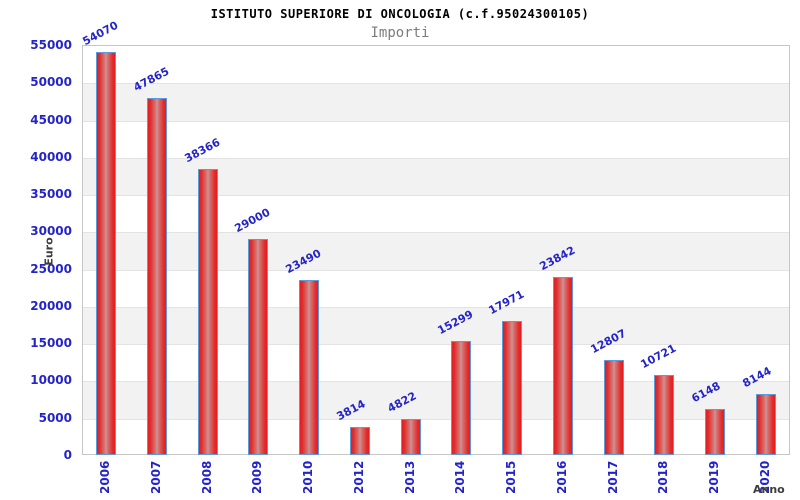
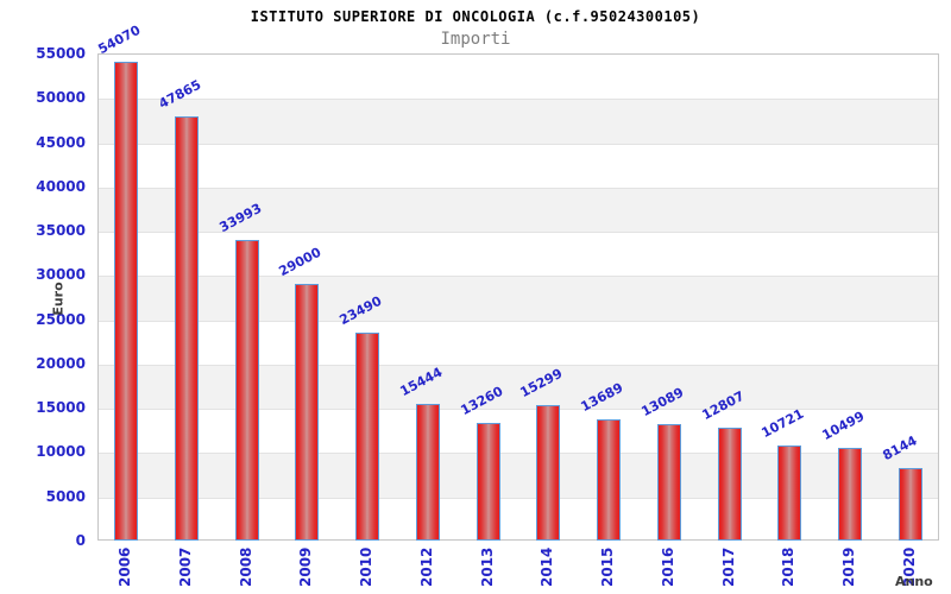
2008: 38366 -> 33993
2012: 3814 -> 15444
2013: 4822 -> 13260
2015: 17971 -> 13689
2016: 23842 -> 13089
2019: 6148 -> 10499
